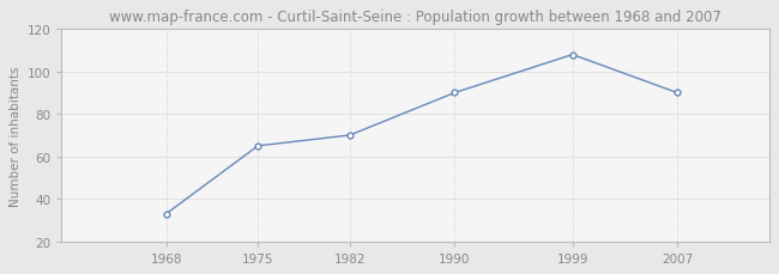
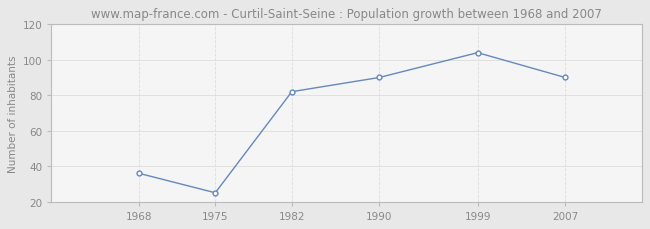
1968: 33 -> 36
1975: 65 -> 25
1982: 70 -> 82
1999: 108 -> 104
